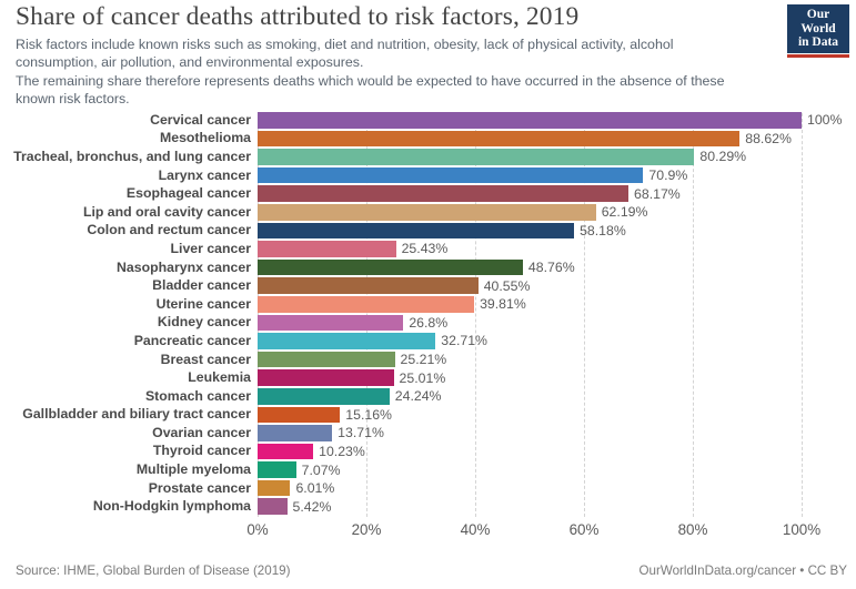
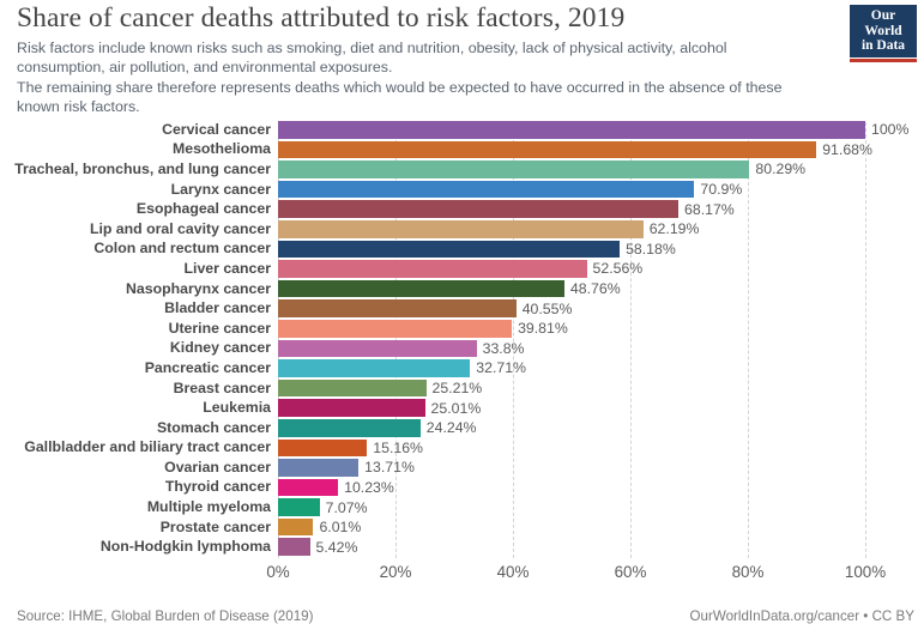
Mesothelioma: 88.62% -> 91.68%
Liver cancer: 25.43% -> 52.56%
Kidney cancer: 26.8% -> 33.8%
